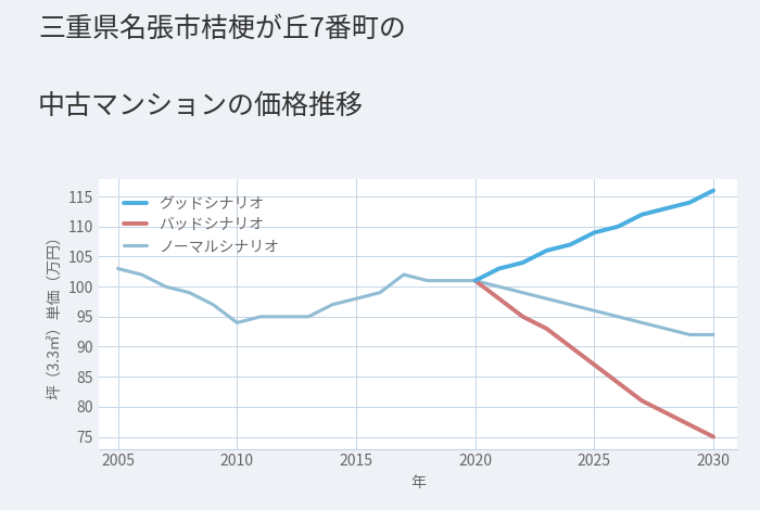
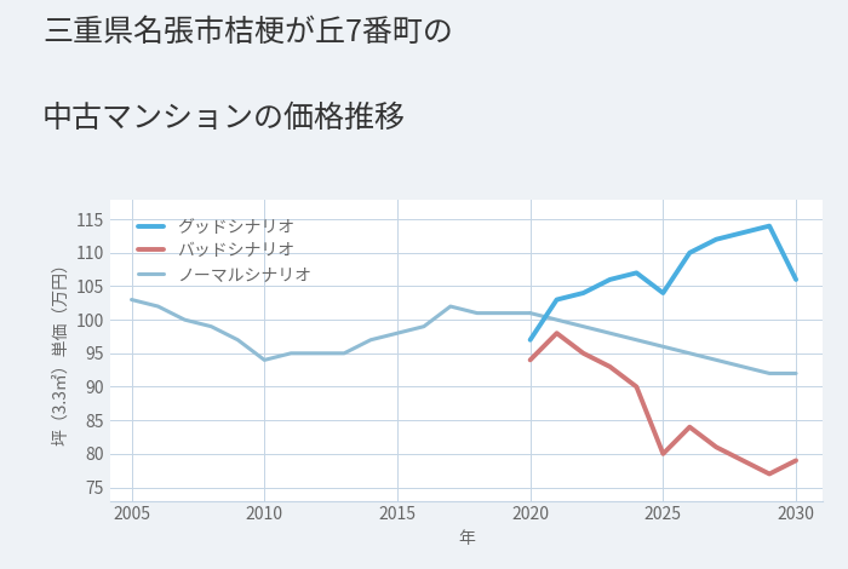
グッドシナリオ/2020: 101 -> 97
バッドシナリオ/2020: 101 -> 94
グッドシナリオ/2025: 109 -> 104
バッドシナリオ/2025: 87 -> 80
グッドシナリオ/2030: 116 -> 106
バッドシナリオ/2030: 75 -> 79
